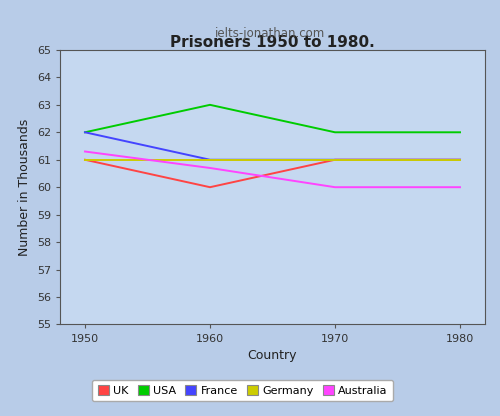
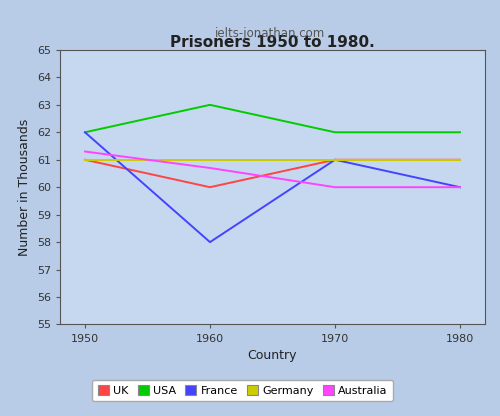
France/1960: 61 -> 58
France/1980: 61 -> 60
